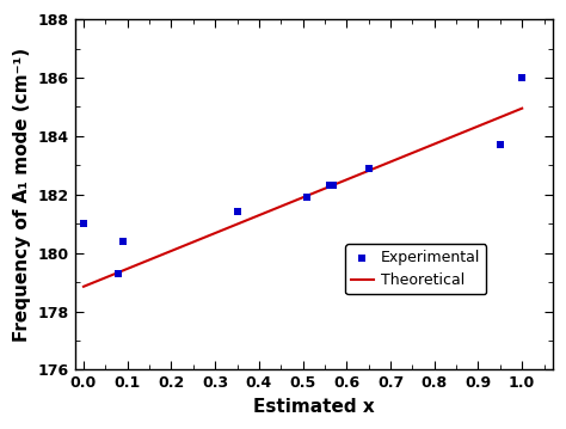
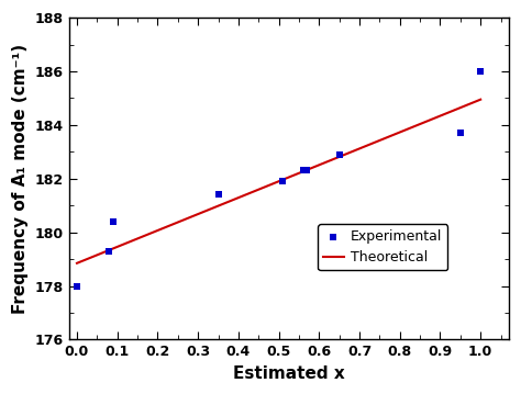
0.0: 181.0 -> 178.0
